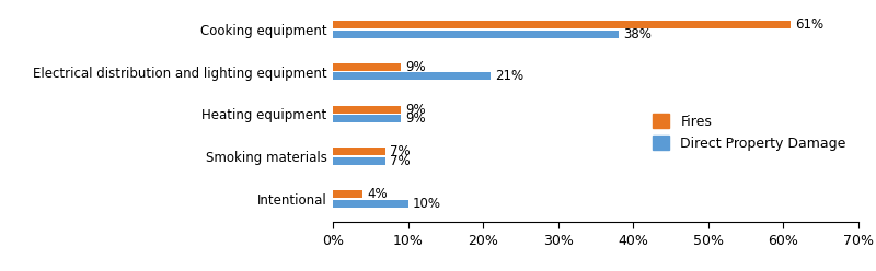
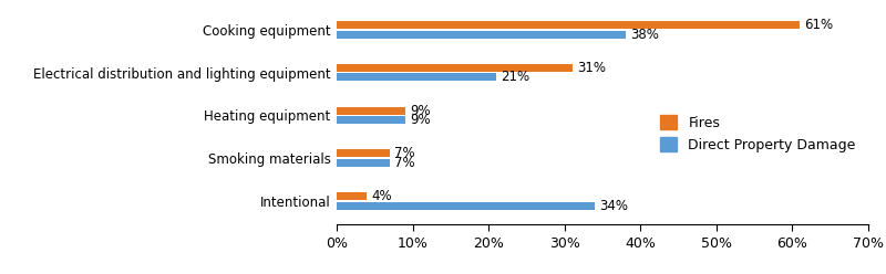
Fires/Electrical distribution and lighting equipment: 9% -> 31%
Direct Property Damage/Intentional: 10% -> 34%
